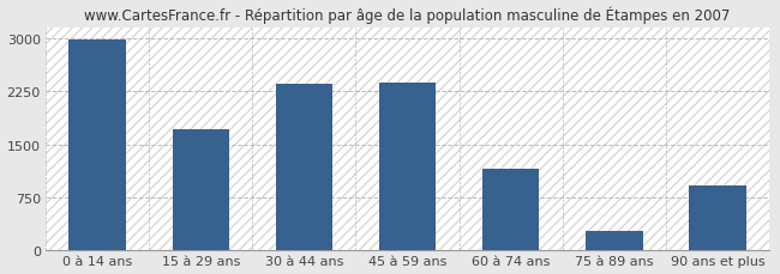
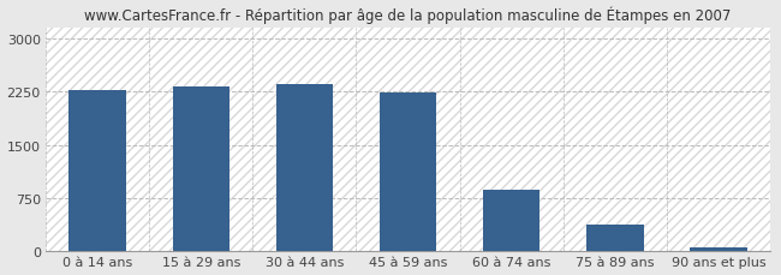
0 à 14 ans: 2980 -> 2270
15 à 29 ans: 1720 -> 2320
45 à 59 ans: 2380 -> 2240
60 à 74 ans: 1160 -> 870
75 à 89 ans: 280 -> 380
90 ans et plus: 920 -> 60
